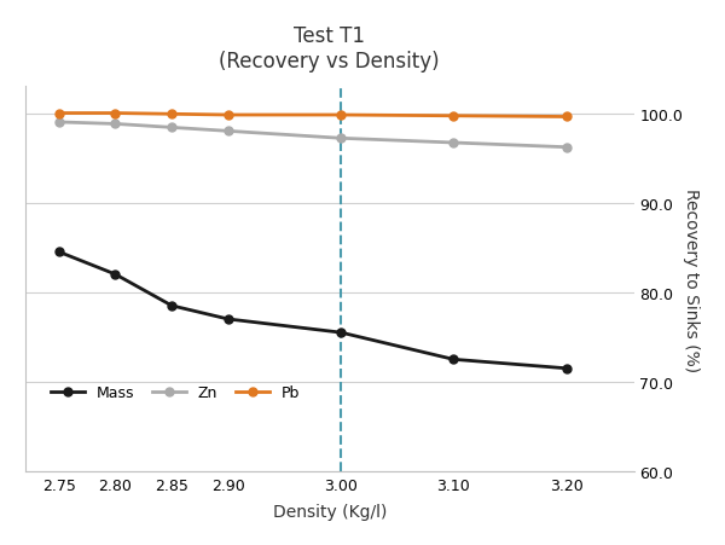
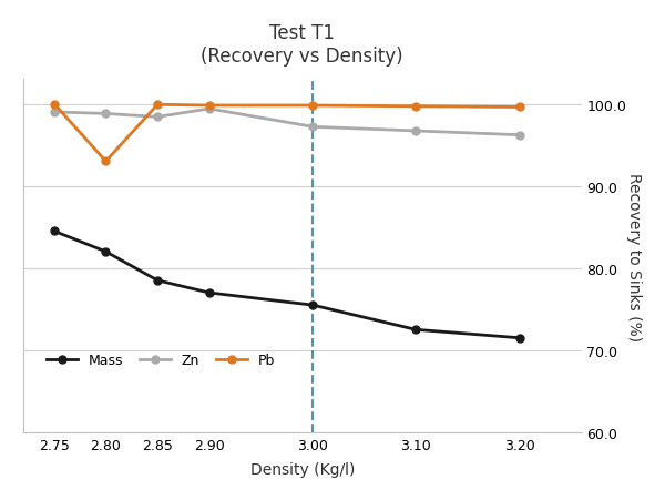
Pb/2.80: 100.0 -> 93.0
Zn/2.90: 98.0 -> 99.4
